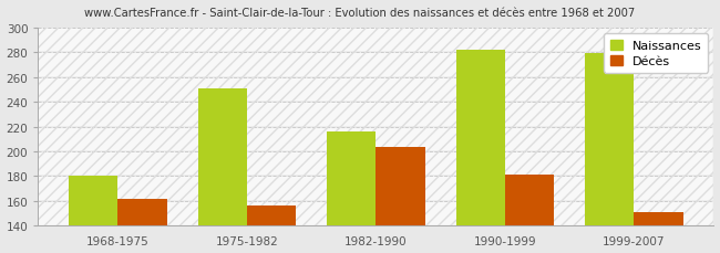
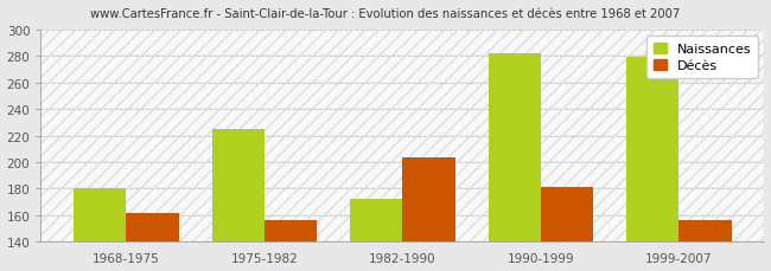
Naissances/1975-1982: 251 -> 225
Naissances/1982-1990: 216 -> 172
Décès/1999-2007: 151 -> 156
